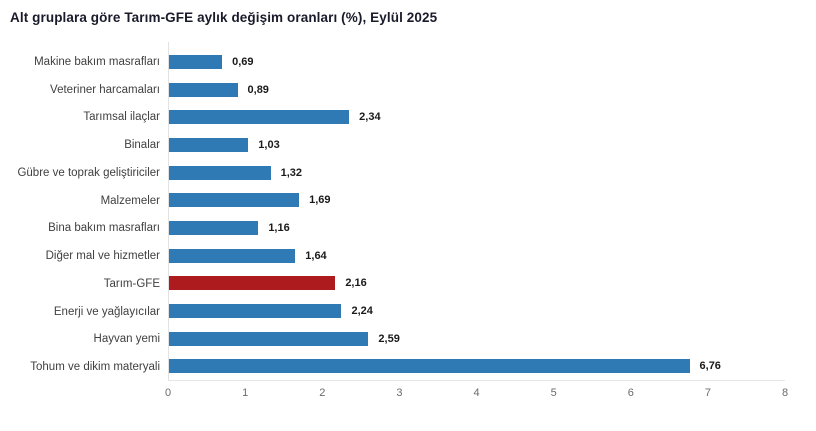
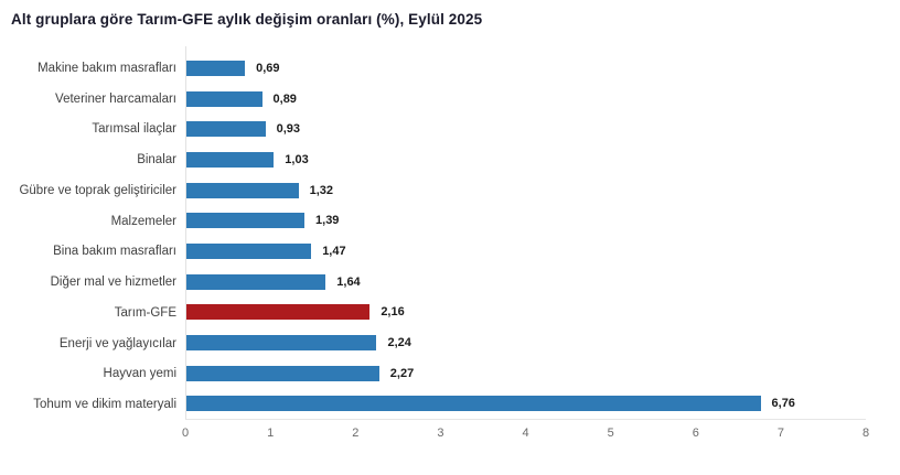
Tarımsal ilaçlar: 2,34 -> 0,93
Malzemeler: 1,69 -> 1,39
Bina bakım masrafları: 1,16 -> 1,47
Hayvan yemi: 2,59 -> 2,27
